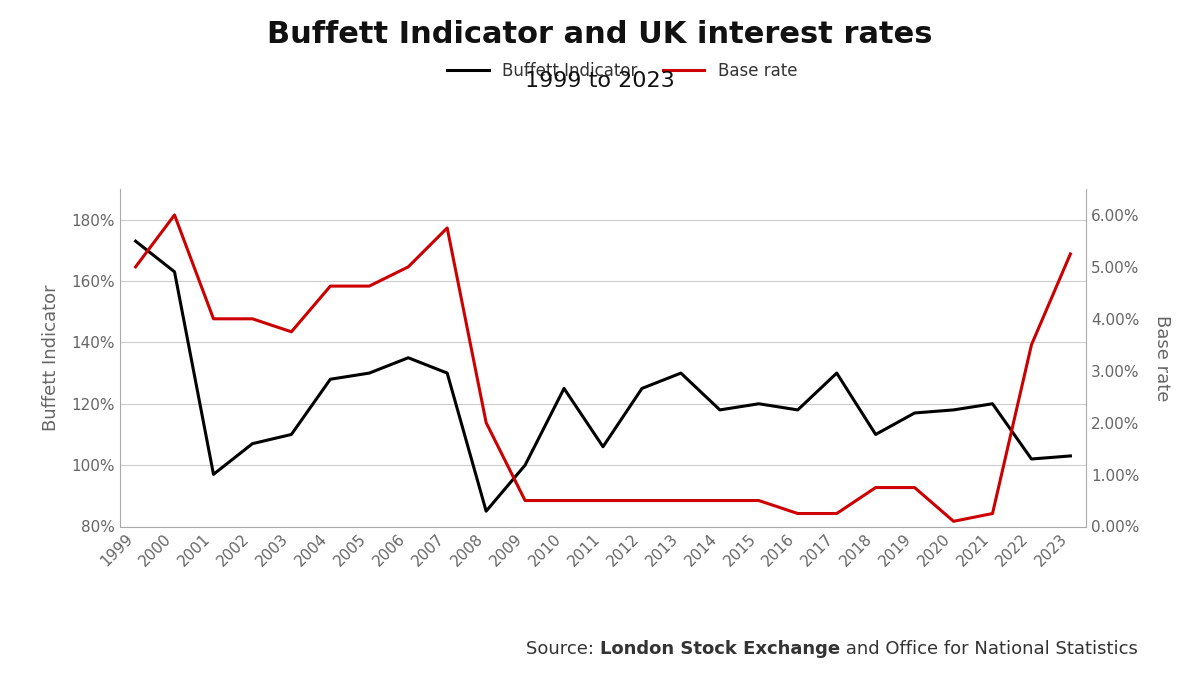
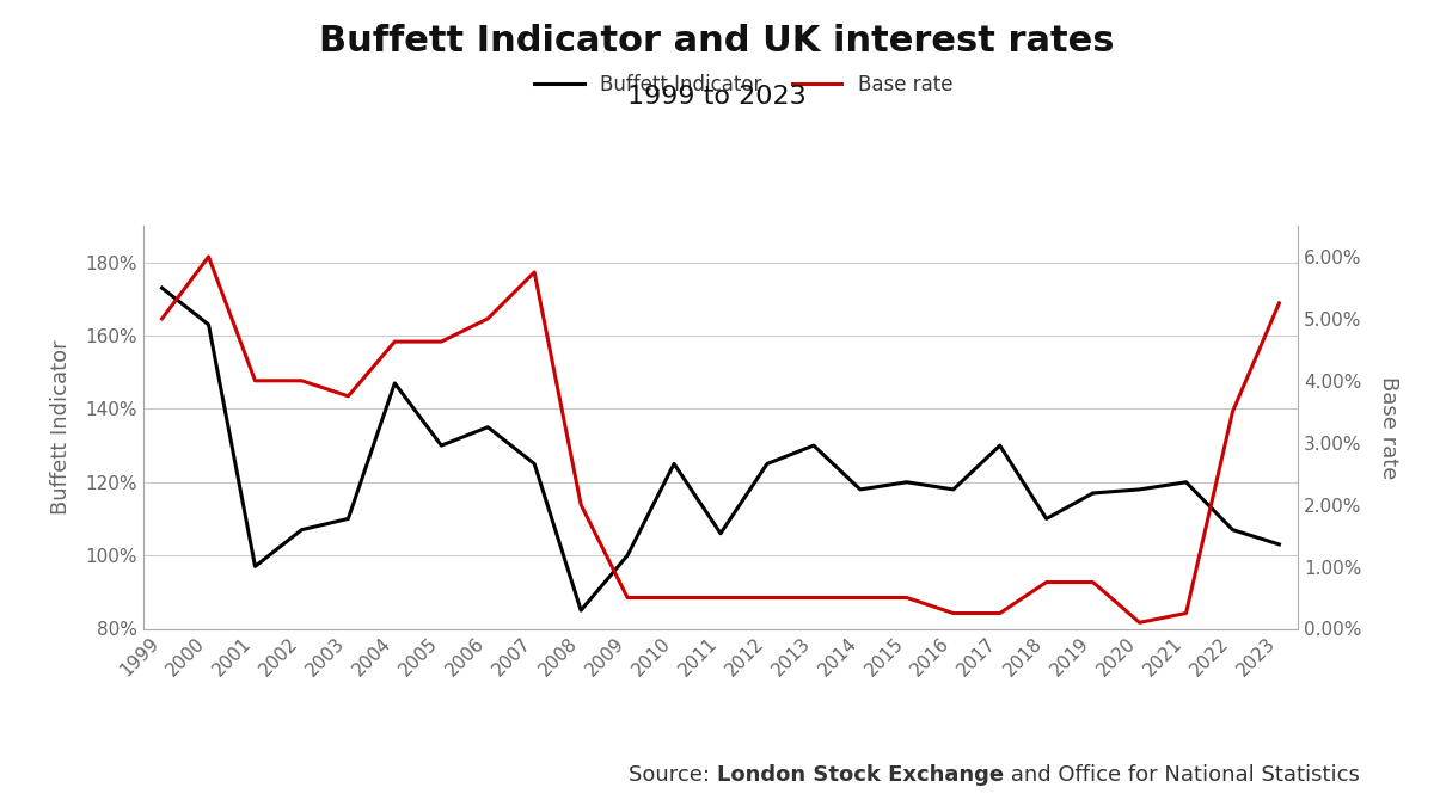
Buffett Indicator/2004: 128% -> 147%
Buffett Indicator/2007: 130% -> 125%
Buffett Indicator/2022: 102% -> 107%
